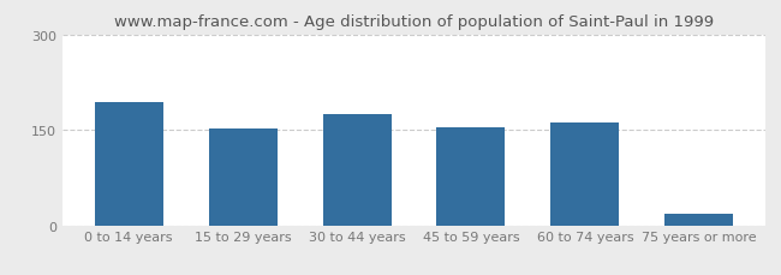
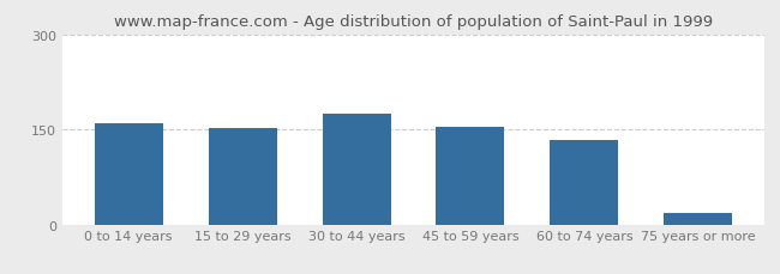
0 to 14 years: 194 -> 159
60 to 74 years: 162 -> 133
